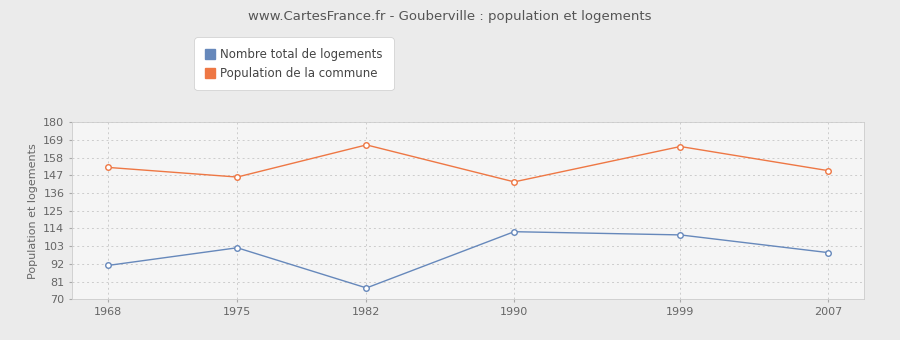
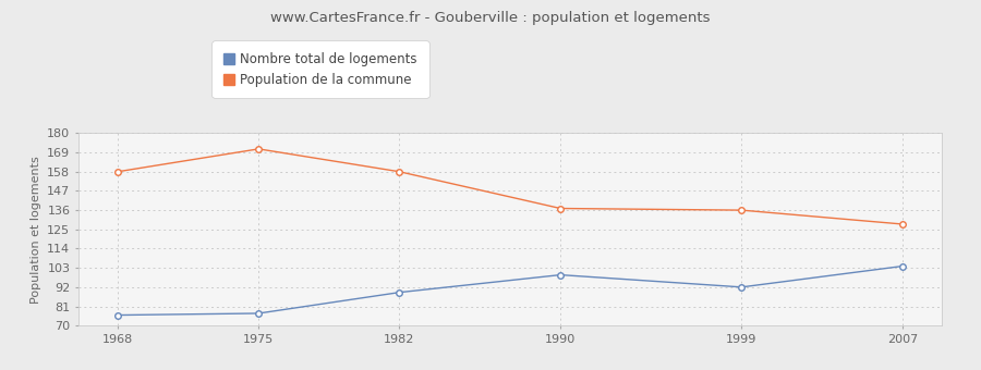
Nombre total de logements/1968: 91 -> 76
Population de la commune/1968: 152 -> 158
Nombre total de logements/1975: 102 -> 77
Population de la commune/1975: 146 -> 171
Nombre total de logements/1982: 77 -> 89
Population de la commune/1982: 166 -> 158
Nombre total de logements/1990: 112 -> 99
Population de la commune/1990: 143 -> 137
Nombre total de logements/1999: 110 -> 92
Population de la commune/1999: 165 -> 136
Nombre total de logements/2007: 99 -> 104
Population de la commune/2007: 150 -> 128
